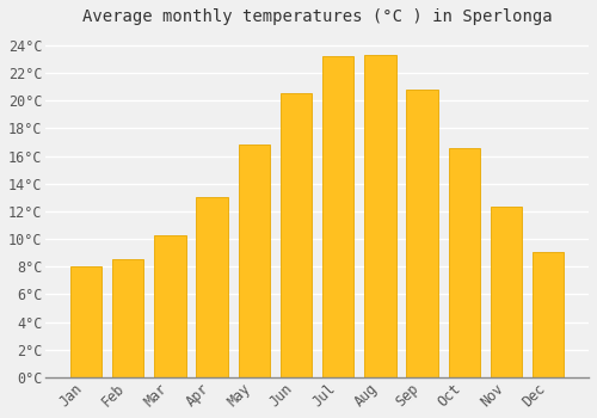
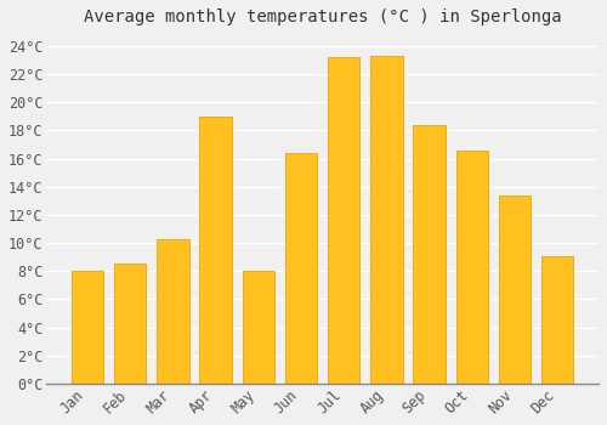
Apr: 13.0°C -> 19.0°C
May: 16.8°C -> 8.0°C
Jun: 20.5°C -> 16.4°C
Sep: 20.8°C -> 18.4°C
Nov: 12.3°C -> 13.4°C
